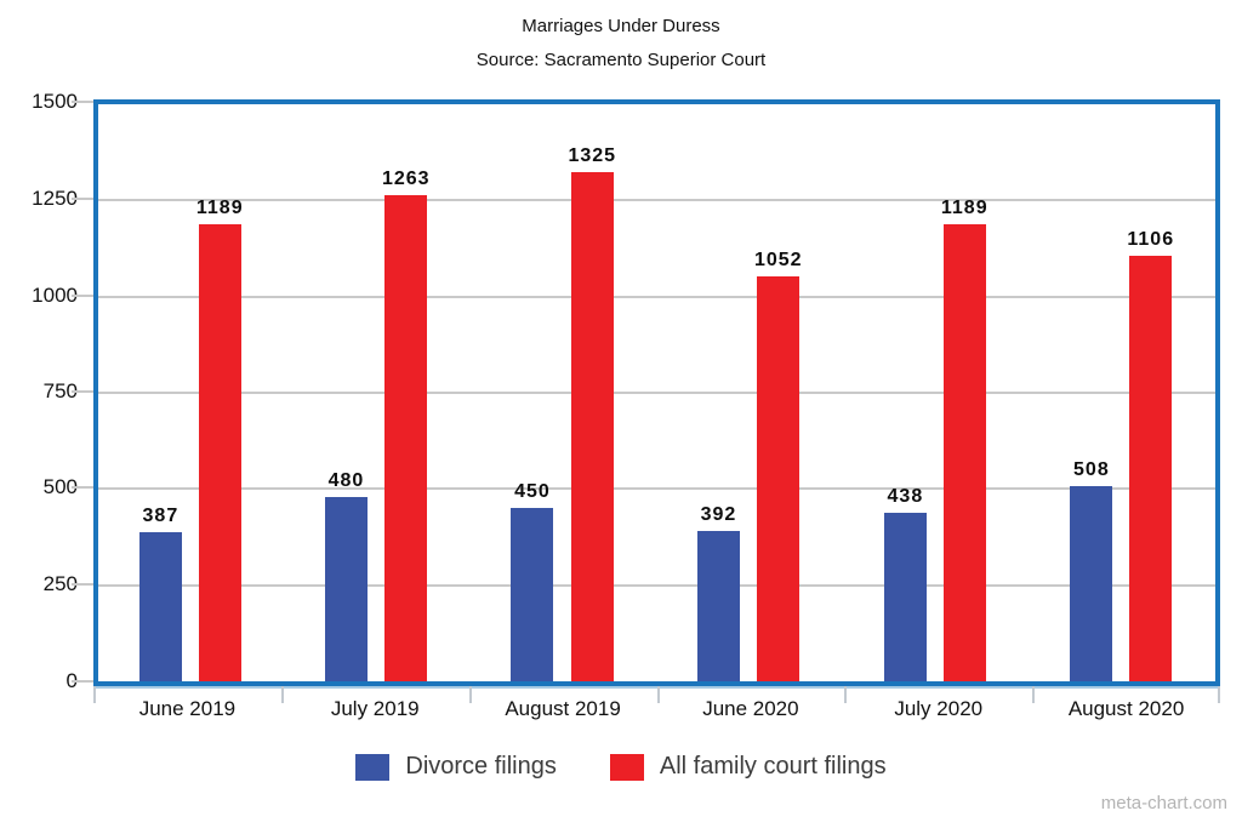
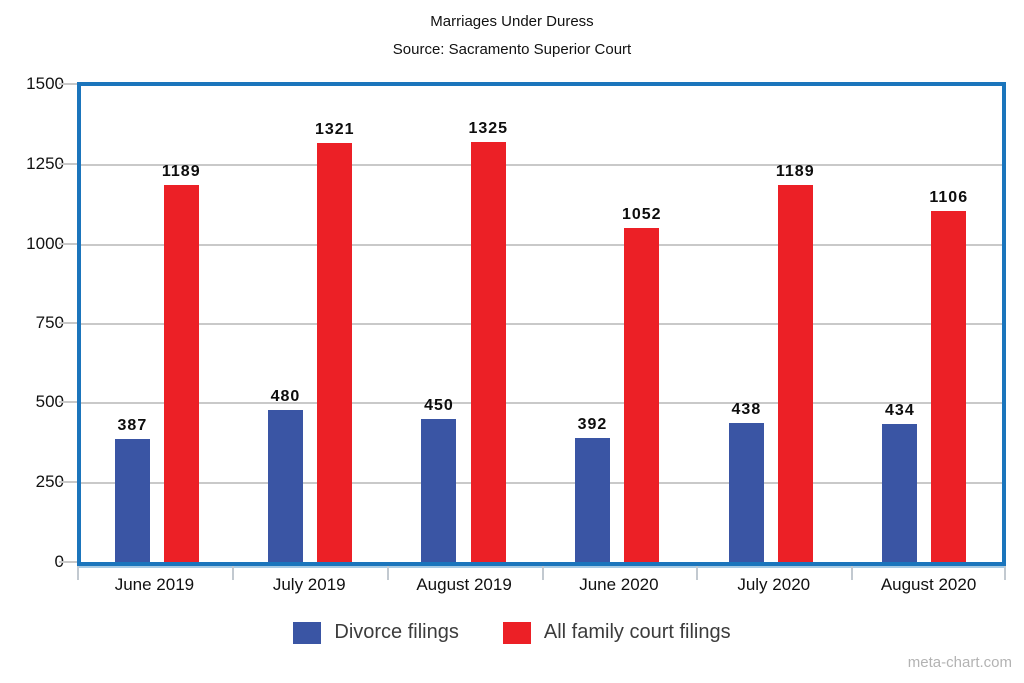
All family court filings/July 2019: 1263 -> 1321
Divorce filings/August 2020: 508 -> 434
